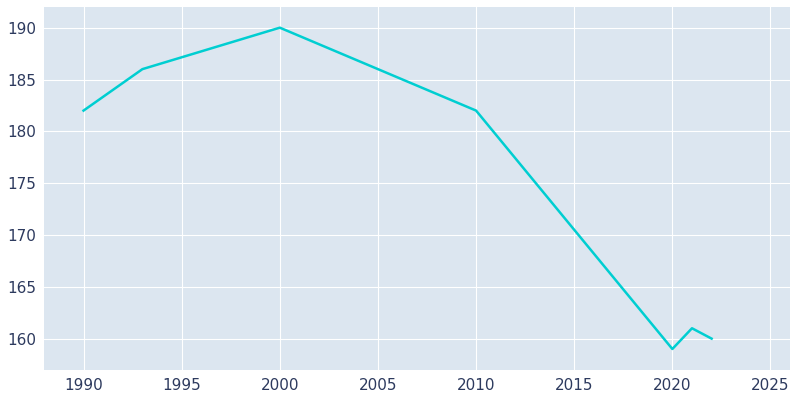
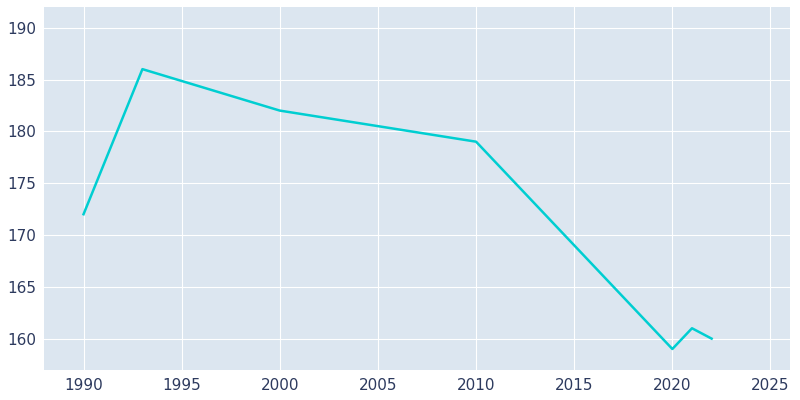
1990: 182 -> 172
2000: 190 -> 182
2010: 182 -> 179
